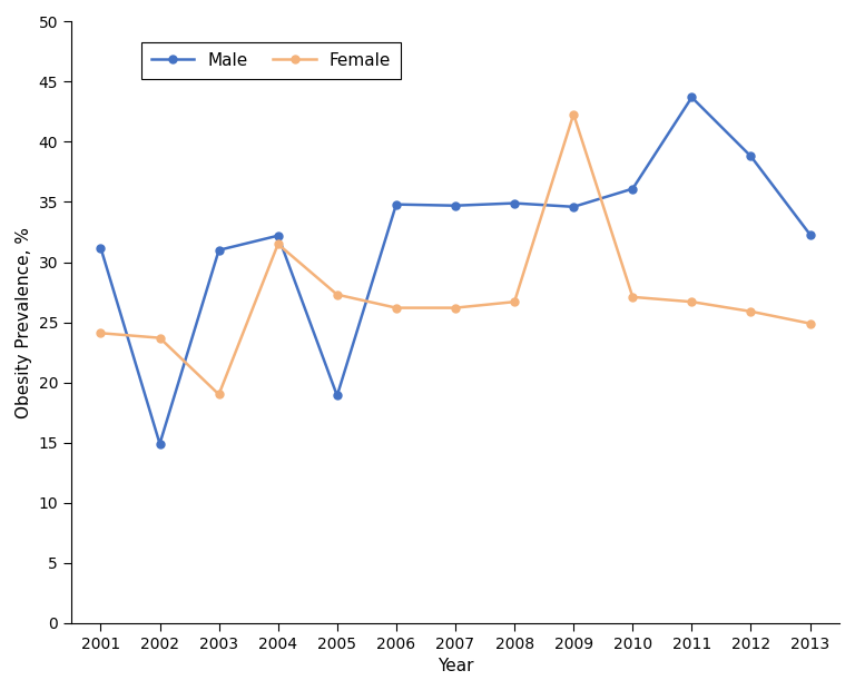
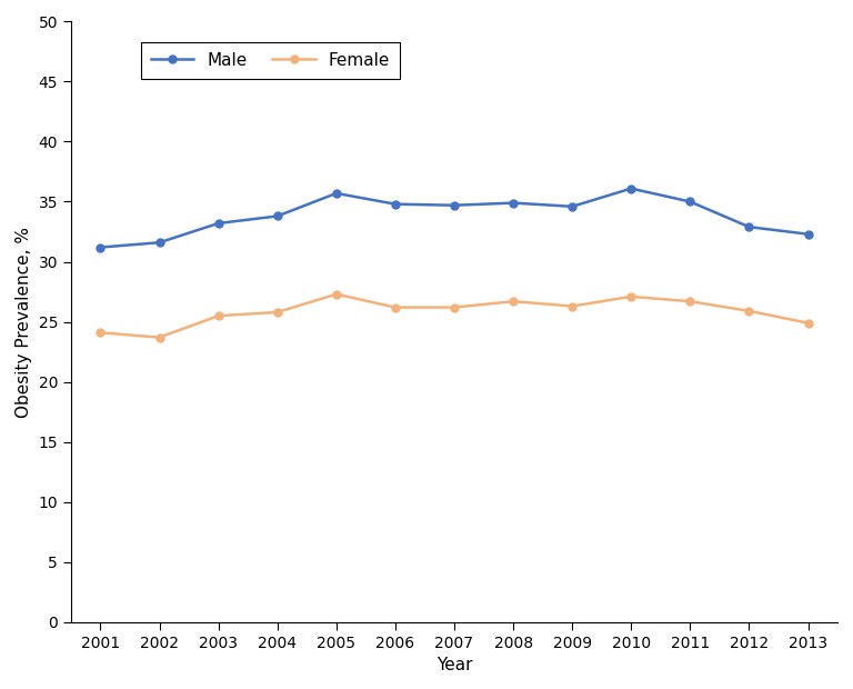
Male/2002: 14.9 -> 31.6
Male/2003: 31.0 -> 33.2
Female/2003: 19.0 -> 25.5
Male/2004: 32.2 -> 33.8
Female/2004: 31.5 -> 25.8
Male/2005: 18.9 -> 35.7
Female/2009: 42.3 -> 26.3
Male/2011: 43.7 -> 35.0
Male/2012: 38.8 -> 32.9
